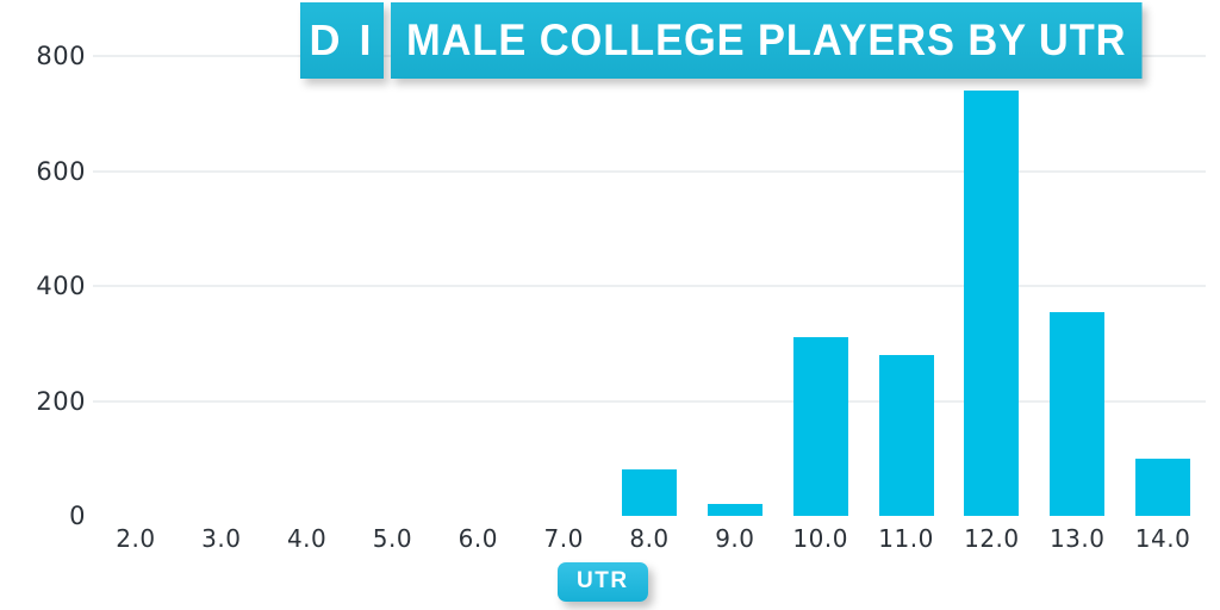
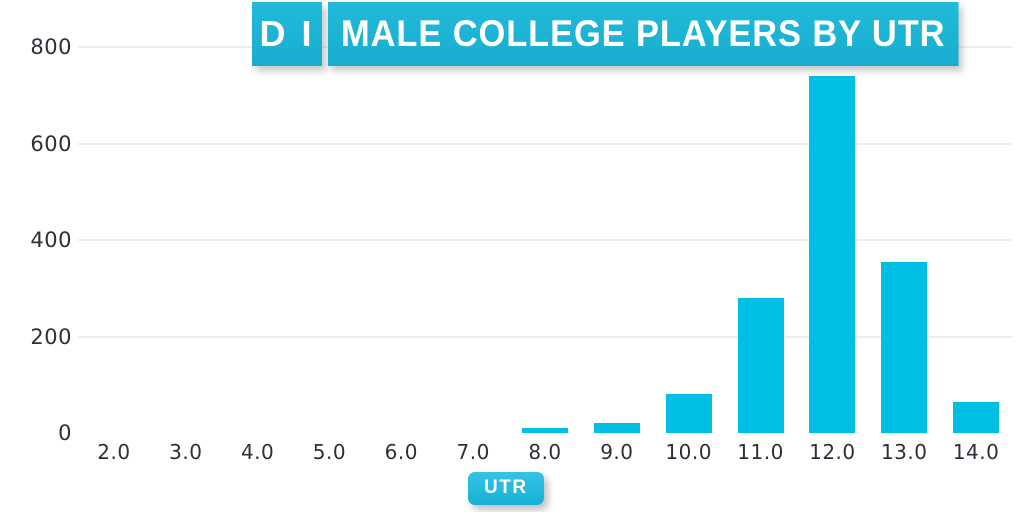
8.0: 80 -> 10
10.0: 310 -> 80
14.0: 100 -> 60
